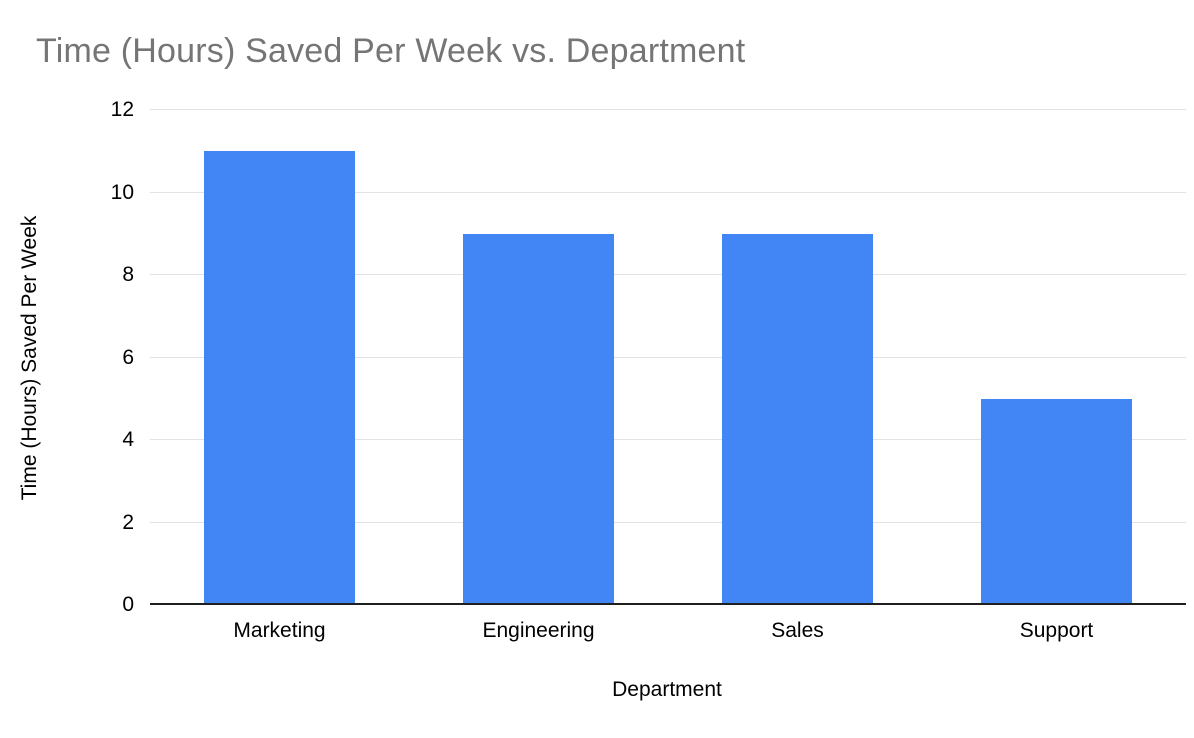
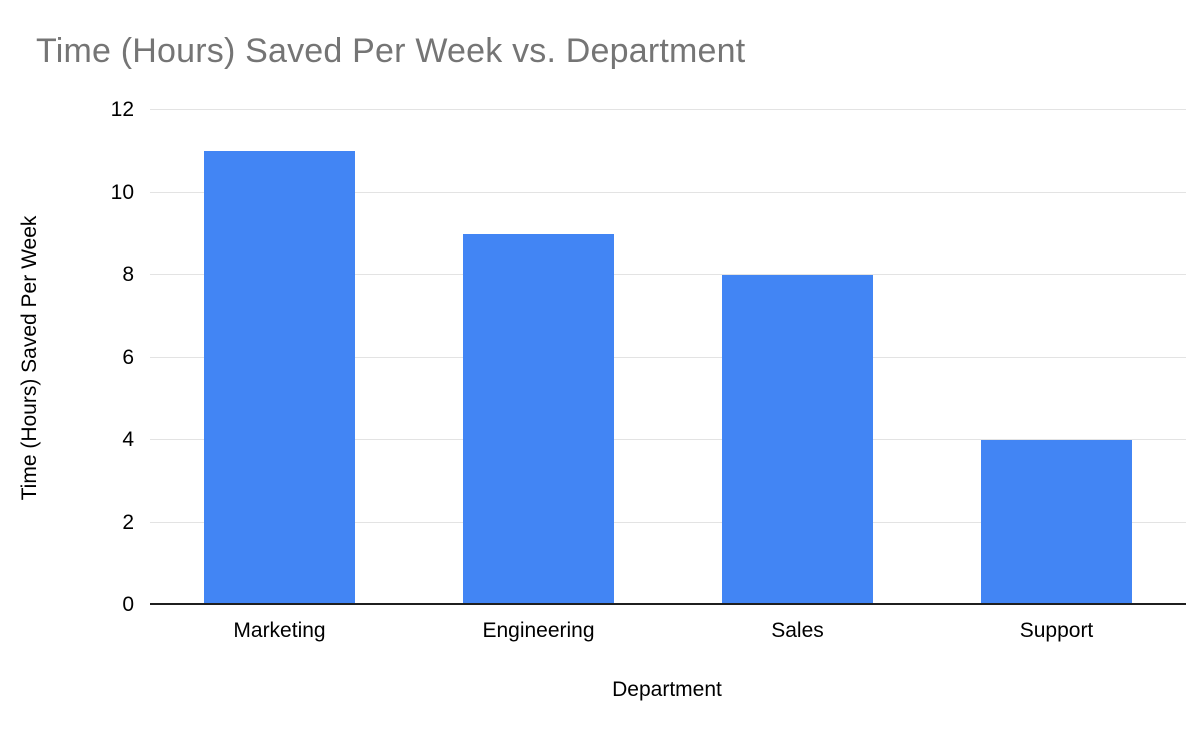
Sales: 9 -> 8
Support: 5 -> 4
